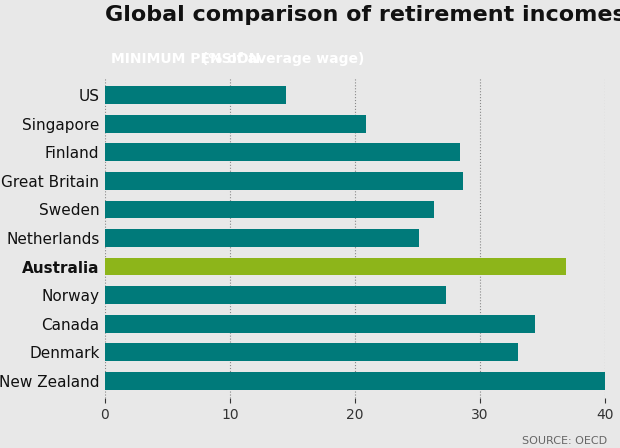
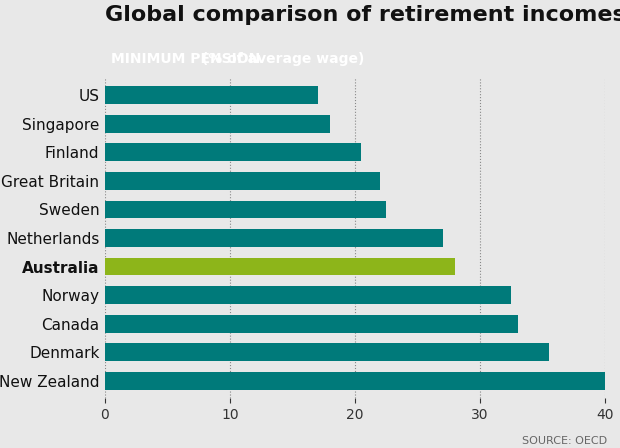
US: 14.5 -> 17.0
Singapore: 20.9 -> 18.0
Finland: 28.4 -> 20.5
Great Britain: 28.6 -> 22.0
Sweden: 26.3 -> 22.5
Netherlands: 25.1 -> 27.0
Australia: 36.9 -> 28.0
Norway: 27.3 -> 32.5
Canada: 34.4 -> 33.0
Denmark: 33.0 -> 35.5
